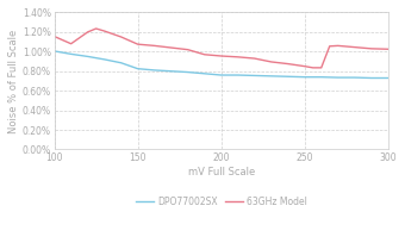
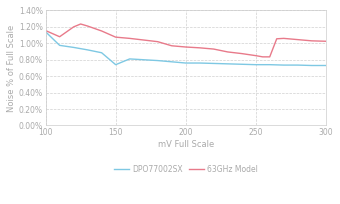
DPO77002SX/100: 1.00% -> 1.14%
DPO77002SX/150: 0.83% -> 0.74%
